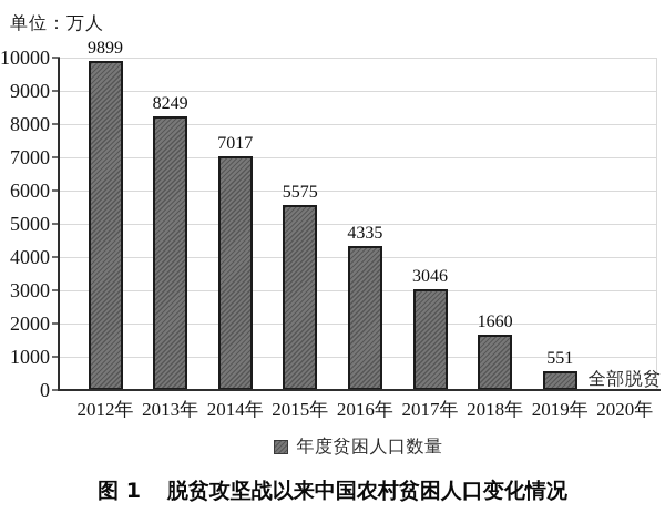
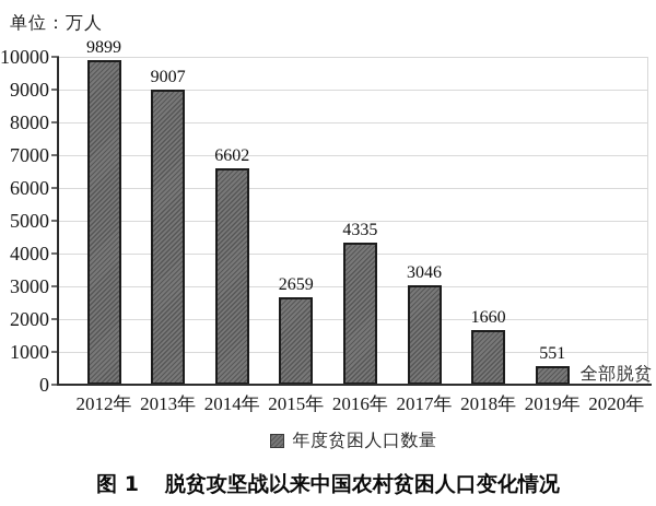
2013年: 8249 -> 9007
2014年: 7017 -> 6602
2015年: 5575 -> 2659
